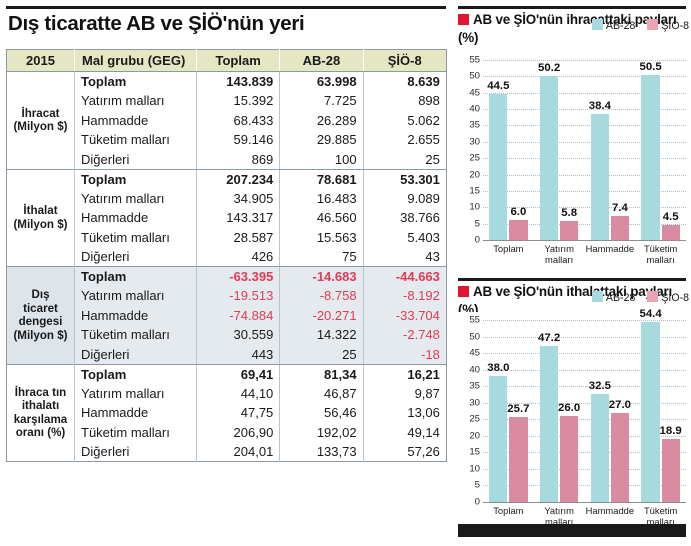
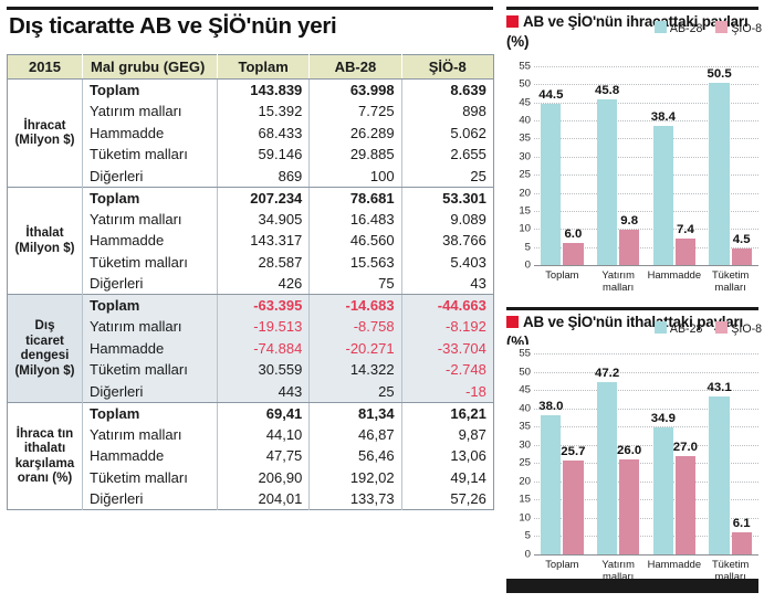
AB ve ŞİO'nün ihracattaki payları/AB-28/Yatırım malları: 50.2 -> 45.8
AB ve ŞİO'nün ihracattaki payları/ŞİO-8/Yatırım malları: 5.8 -> 9.8
AB ve ŞİO'nün ithalattaki payları/AB-28/Hammadde: 32.5 -> 34.9
AB ve ŞİO'nün ithalattaki payları/AB-28/Tüketim malları: 54.4 -> 43.1
AB ve ŞİO'nün ithalattaki payları/ŞİO-8/Tüketim malları: 18.9 -> 6.1
